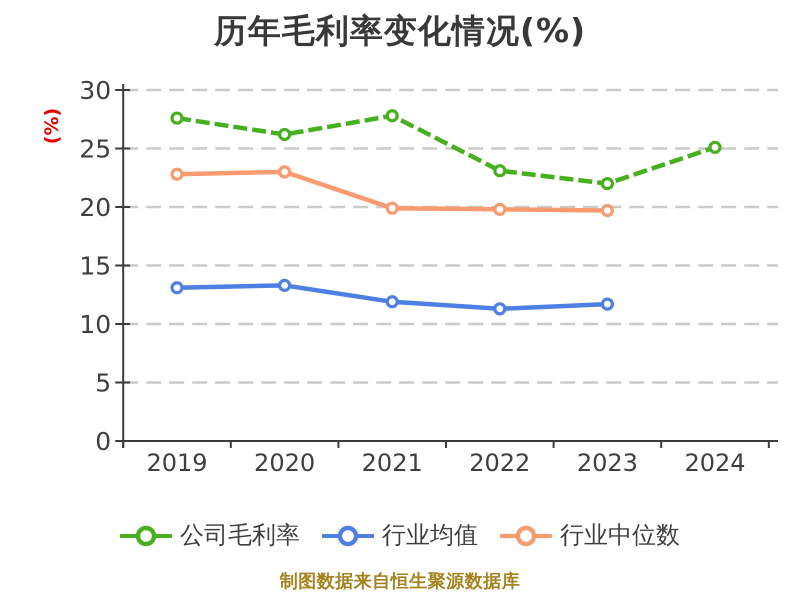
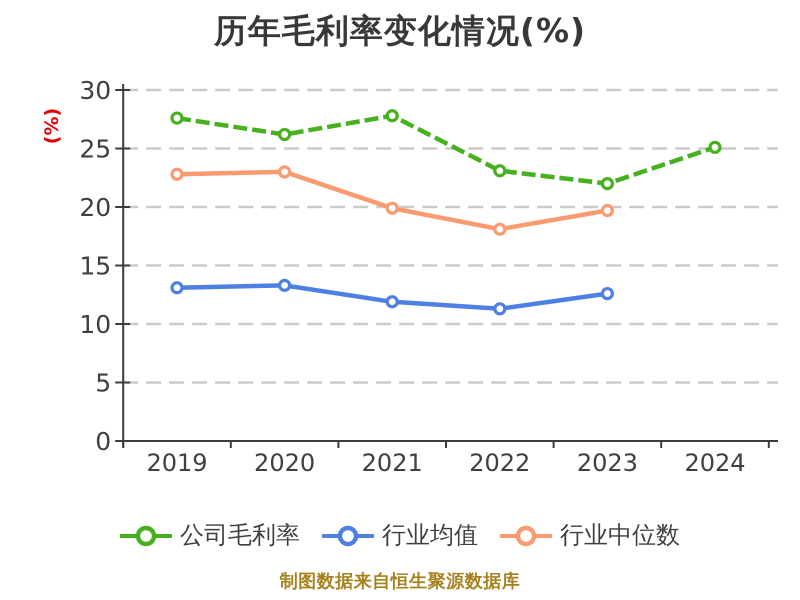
行业中位数/2022: 19.8 -> 18.1
行业均值/2023: 11.7 -> 12.6
